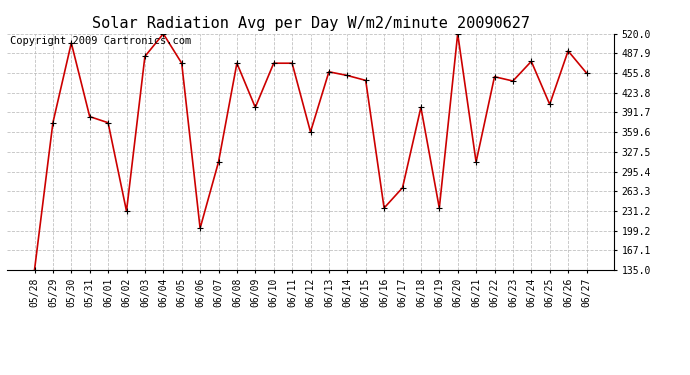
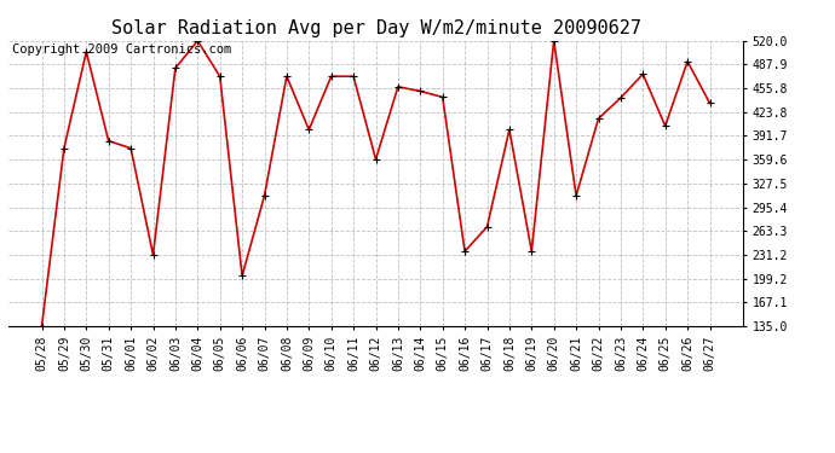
06/22: 450 -> 415
06/27: 456 -> 436
